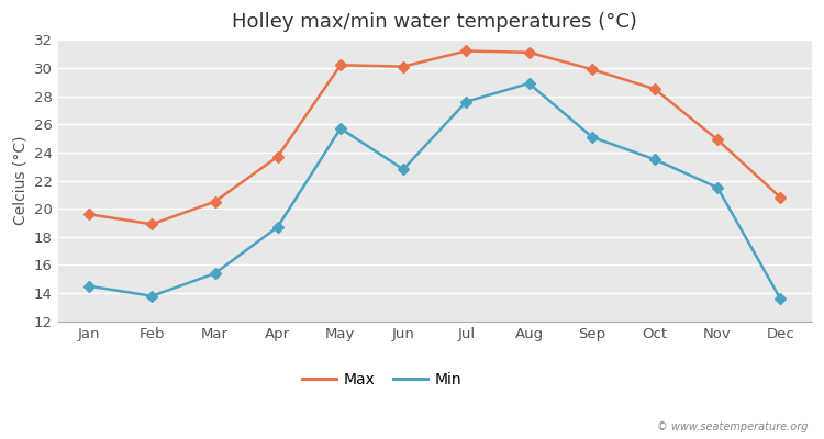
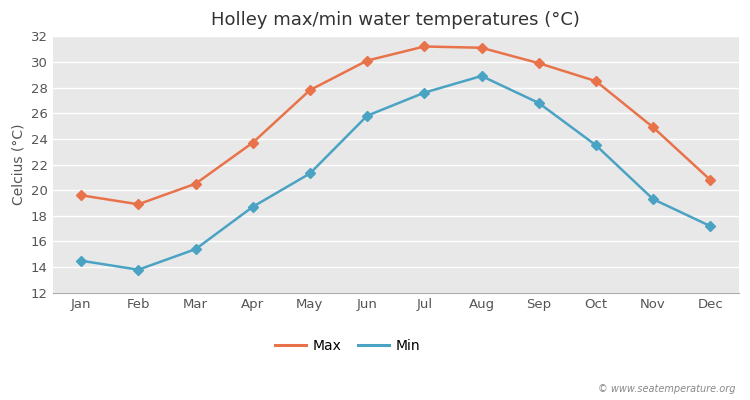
Max/May: 30.2 -> 27.8
Min/May: 25.7 -> 21.3
Min/Jun: 22.8 -> 25.8
Min/Sep: 25.1 -> 26.8
Min/Nov: 21.5 -> 19.3
Min/Dec: 13.6 -> 17.2
